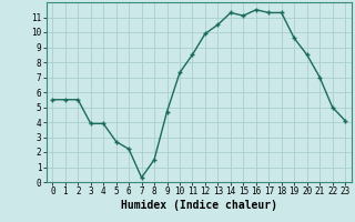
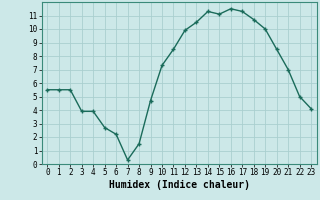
18: 11.3 -> 10.7
19: 9.6 -> 10.0
